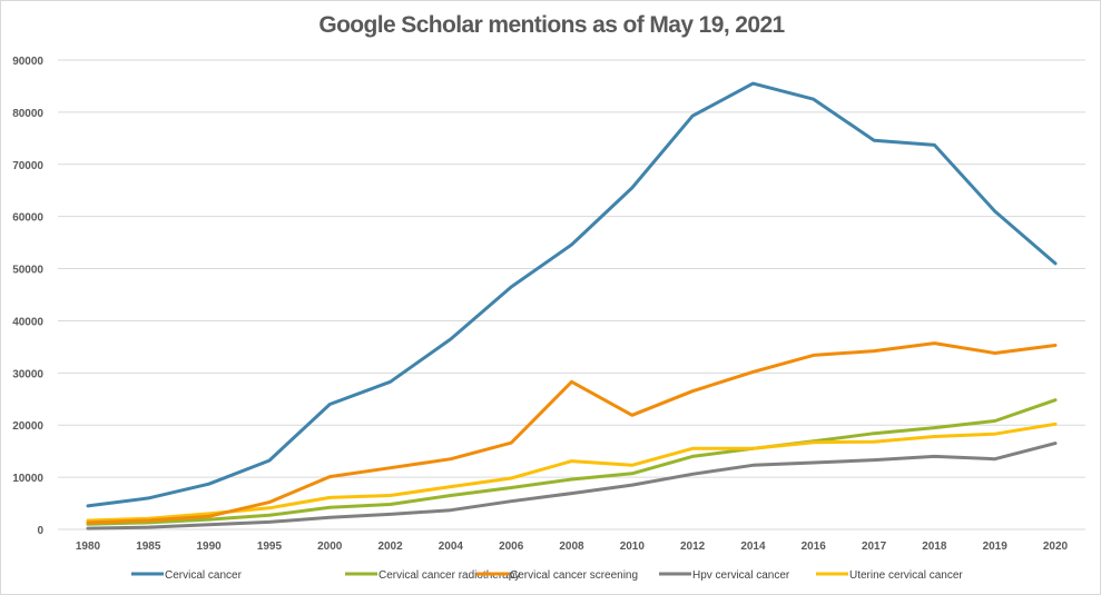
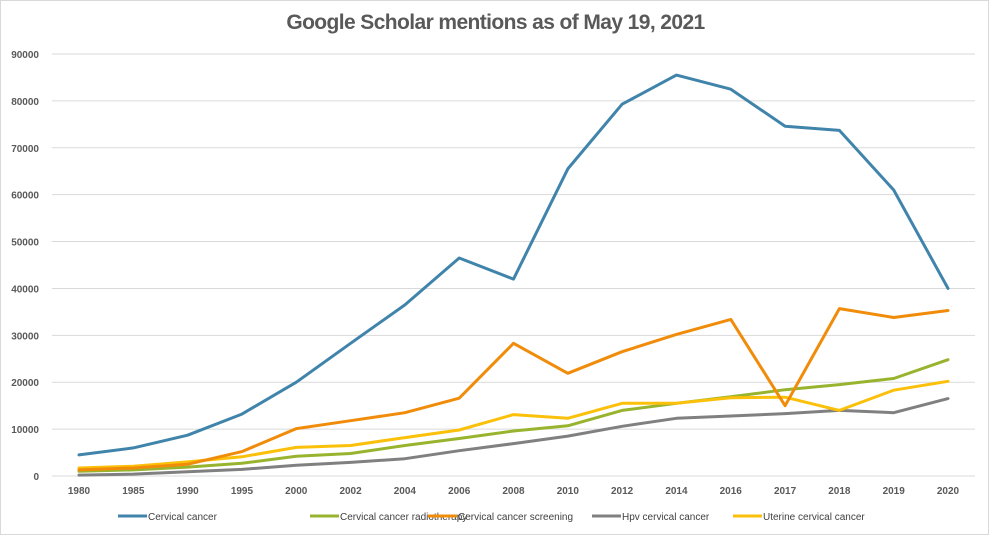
Cervical cancer/2000: 24000 -> 20000
Cervical cancer/2008: 55000 -> 42000
Cervical cancer screening/2017: 34000 -> 15000
Uterine cervical cancer/2018: 18000 -> 14000
Cervical cancer/2020: 51000 -> 40000
